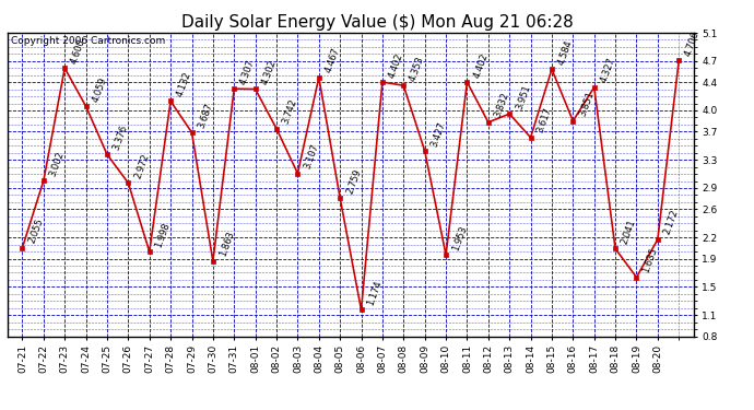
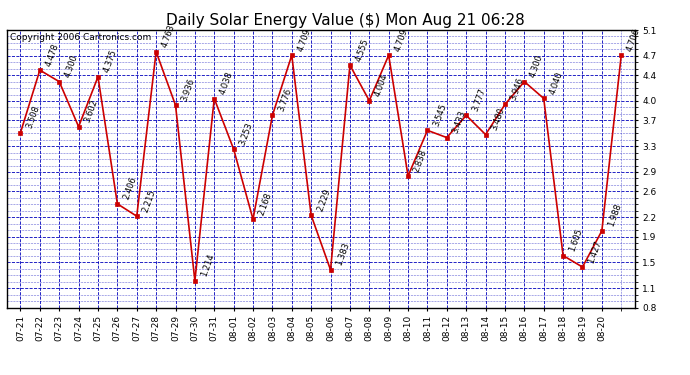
07-21: 2.055 -> 3.508
07-22: 3.002 -> 4.478
07-23: 4.60 -> 4.30
07-24: 4.059 -> 3.602
07-25: 3.376 -> 4.375
07-26: 2.972 -> 2.406
07-27: 1.998 -> 2.215
07-28: 4.132 -> 4.763
07-29: 3.687 -> 3.936
07-30: 1.863 -> 1.214
07-31: 4.307 -> 4.038
08-01: 4.302 -> 3.253
08-02: 3.742 -> 2.168
08-03: 3.107 -> 3.776
08-04: 4.467 -> 4.709
08-05: 2.759 -> 2.229
08-06: 1.174 -> 1.383
08-07: 4.402 -> 4.555
08-08: 4.353 -> 4.004
08-09: 3.427 -> 4.709
08-10: 1.953 -> 2.838
08-11: 4.402 -> 3.545
08-12: 3.832 -> 3.433
08-13: 3.951 -> 3.777
08-14: 3.617 -> 3.480
08-15: 4.584 -> 3.946
08-16: 3.851 -> 4.300
08-17: 4.327 -> 4.040
08-18: 2.041 -> 1.605
08-19: 1.635 -> 1.427
08-20: 2.172 -> 1.988
